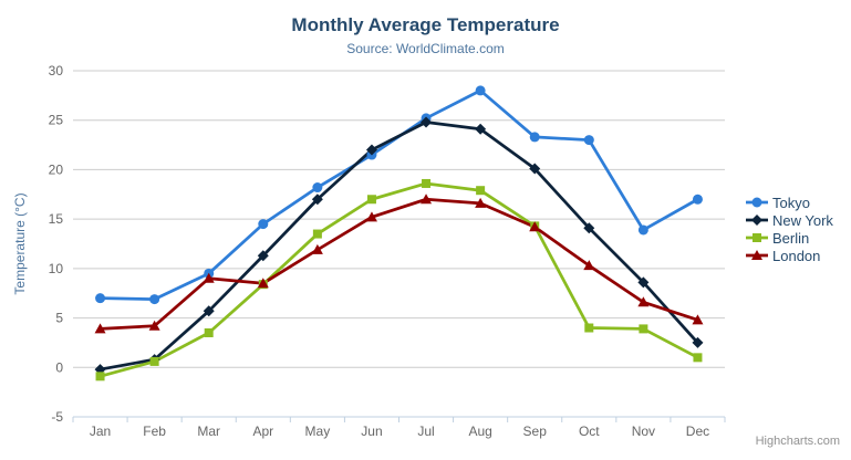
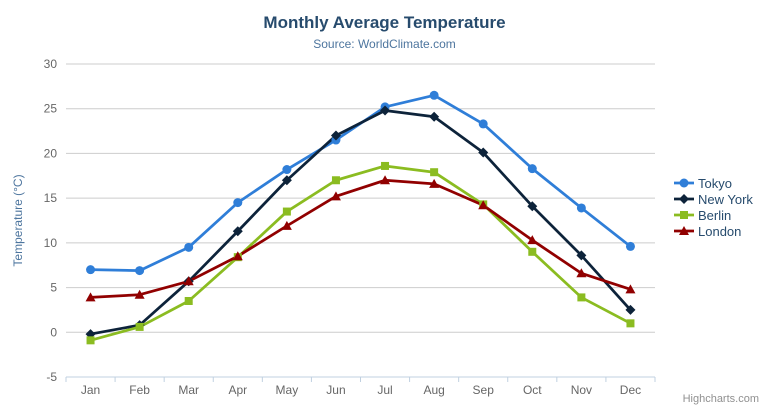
London/Mar: 9 -> 6
Tokyo/Aug: 28 -> 26
Tokyo/Oct: 23 -> 18
Berlin/Oct: 4 -> 9
Tokyo/Dec: 17 -> 10
